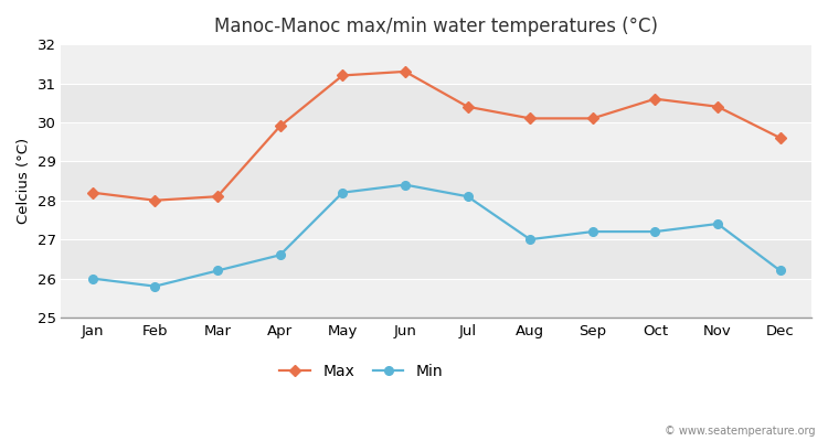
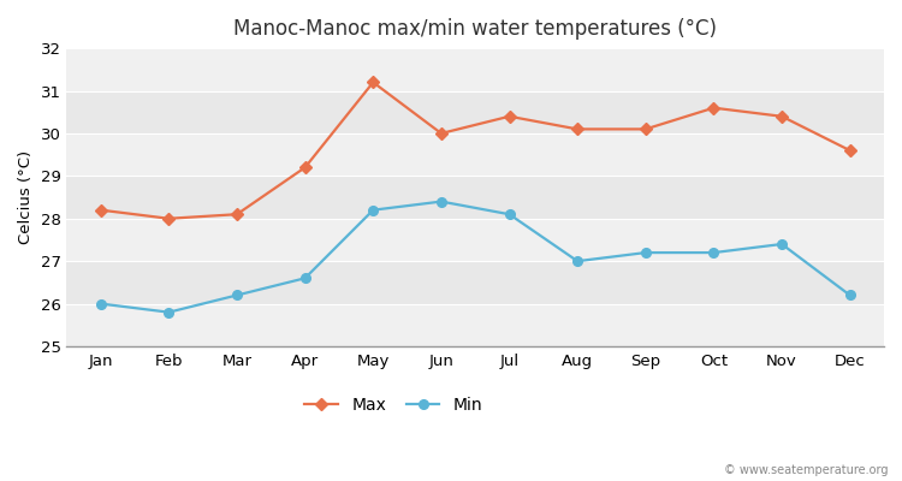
Max/Apr: 29.9 -> 29.2
Max/Jun: 31.3 -> 30.0
